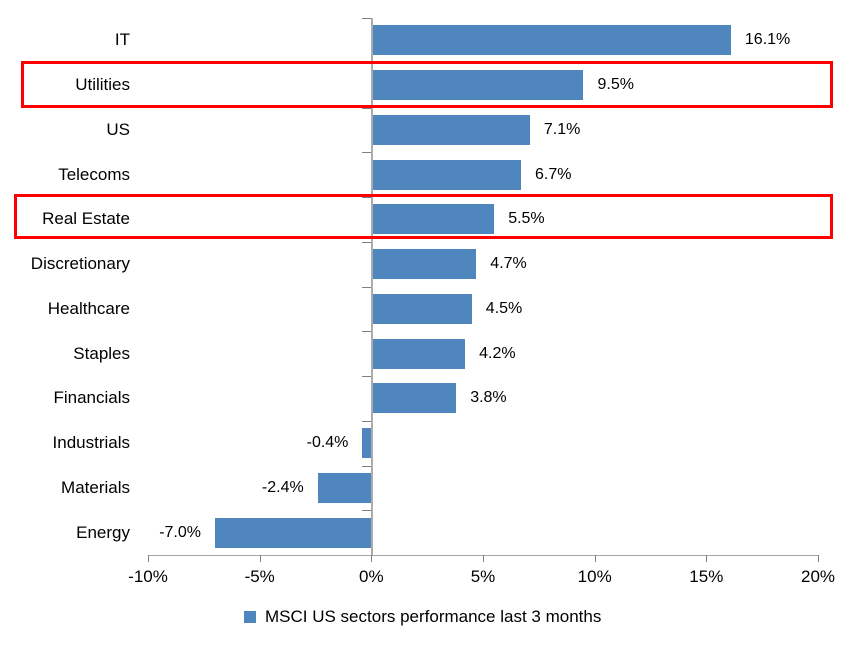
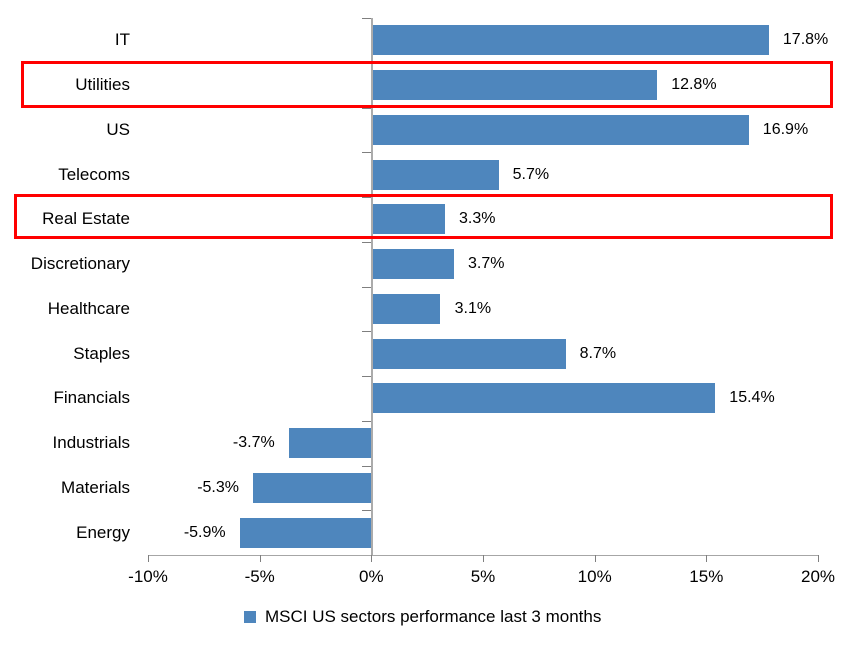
IT: 16.1% -> 17.8%
Utilities: 9.5% -> 12.8%
US: 7.1% -> 16.9%
Telecoms: 6.7% -> 5.7%
Real Estate: 5.5% -> 3.3%
Discretionary: 4.7% -> 3.7%
Healthcare: 4.5% -> 3.1%
Staples: 4.2% -> 8.7%
Financials: 3.8% -> 15.4%
Industrials: -0.4% -> -3.7%
Materials: -2.4% -> -5.3%
Energy: -7.0% -> -5.9%
